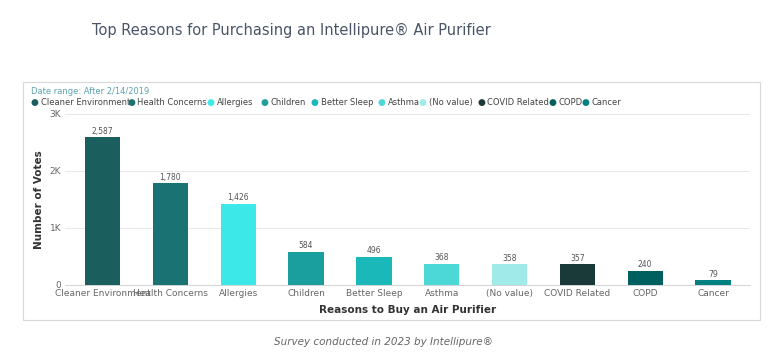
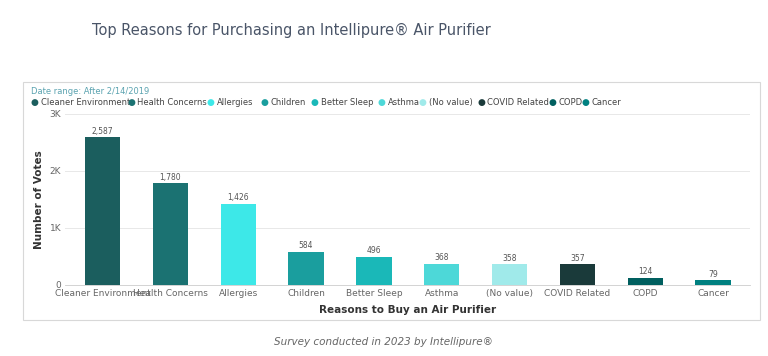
COPD: 240 -> 124
